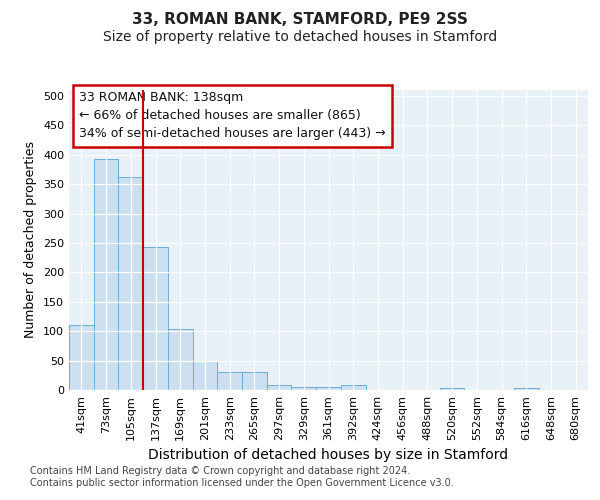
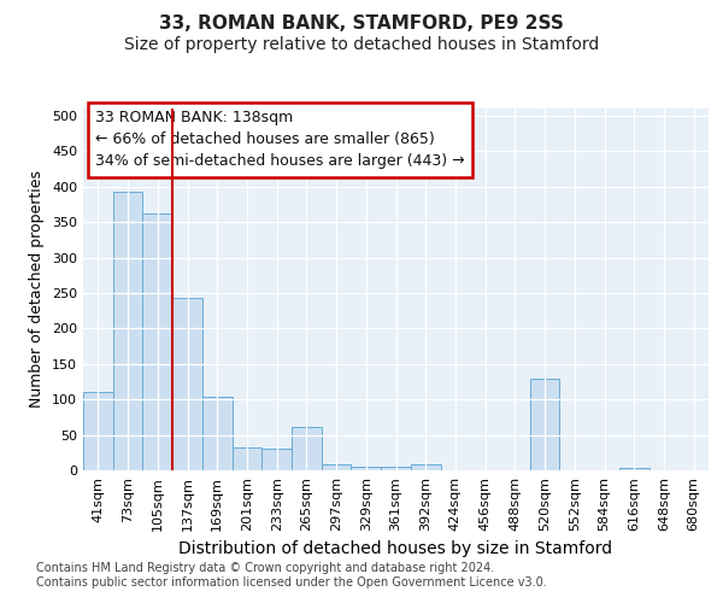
201sqm: 50 -> 32
265sqm: 30 -> 62
520sqm: 3 -> 130
